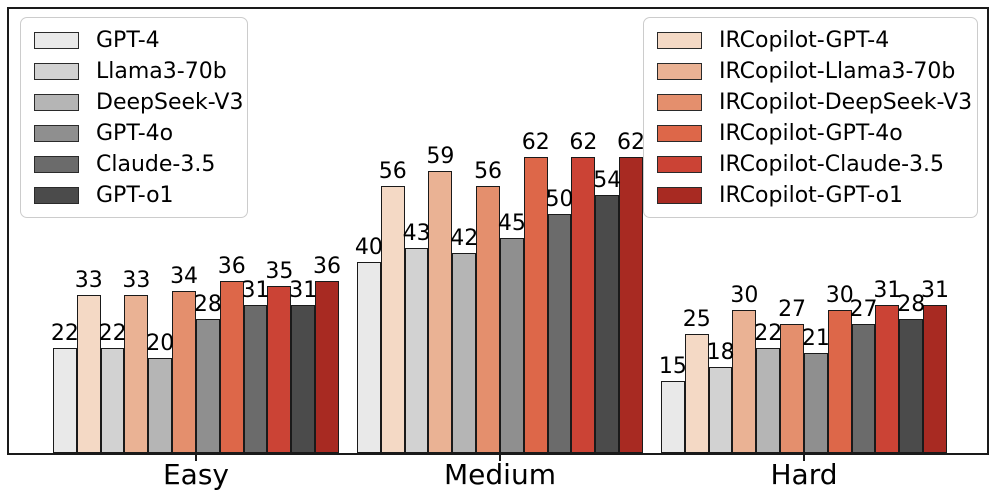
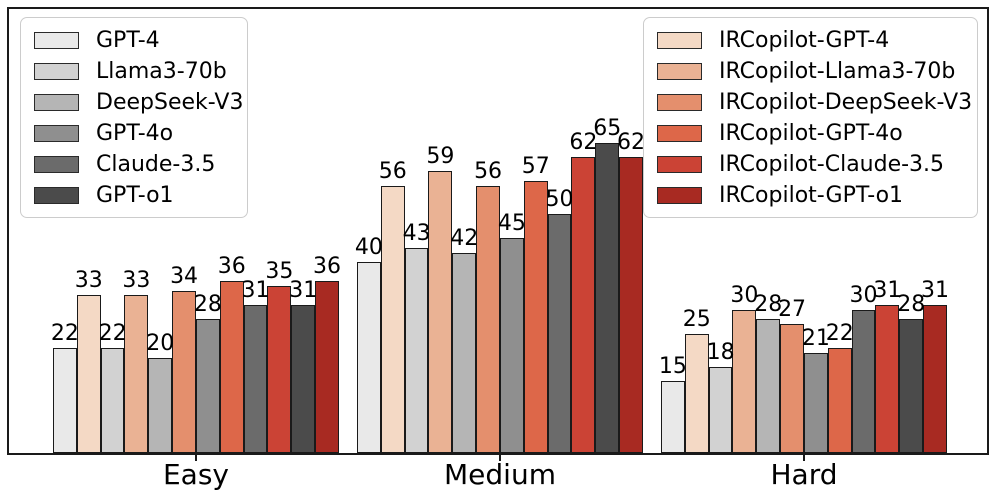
IRCopilot-GPT-4o/Medium: 62 -> 57
GPT-o1/Medium: 54 -> 65
DeepSeek-V3/Hard: 22 -> 28
IRCopilot-GPT-4o/Hard: 30 -> 22
Claude-3.5/Hard: 27 -> 30
